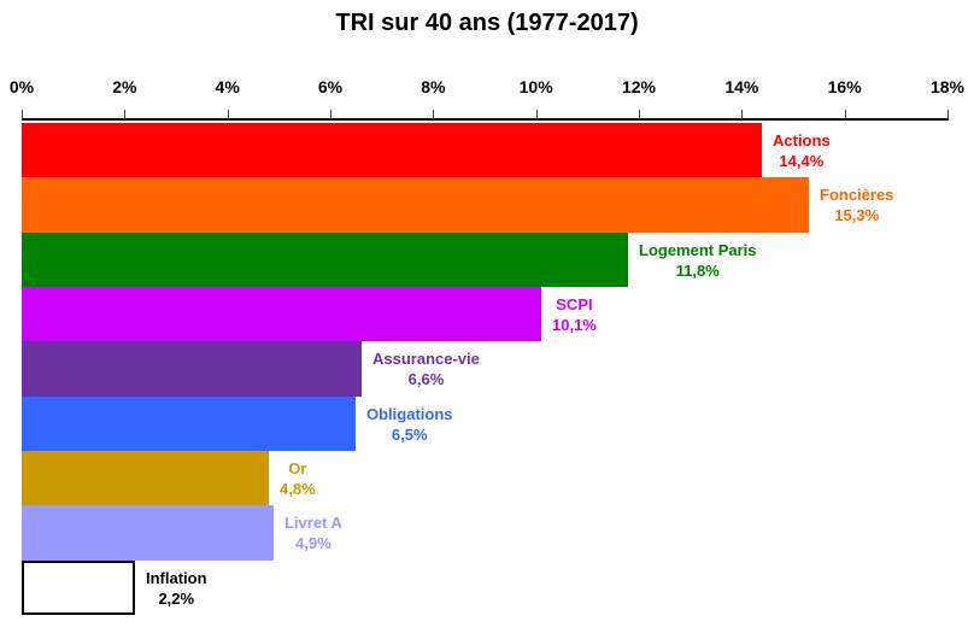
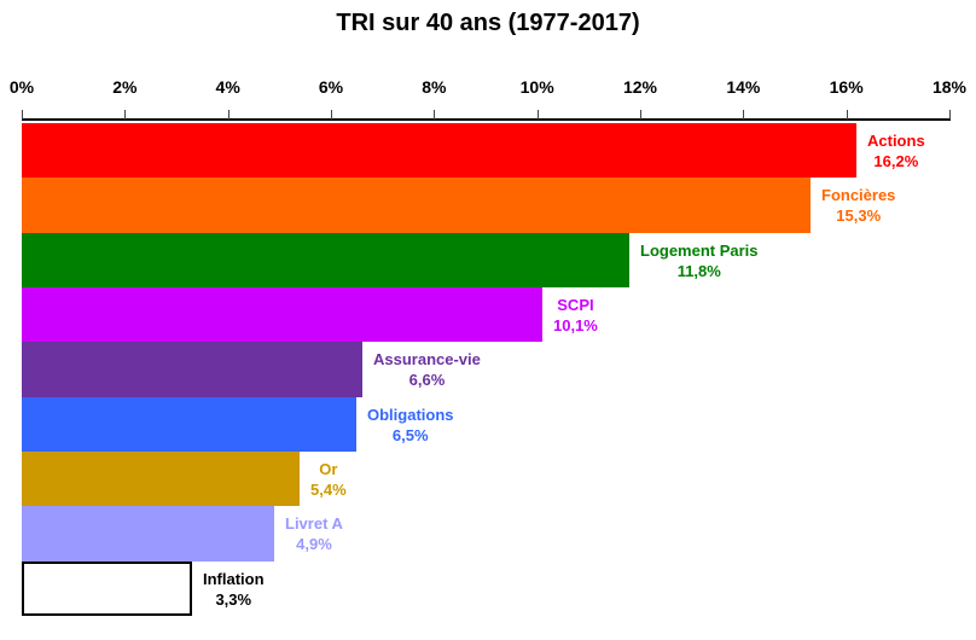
Actions: 14,4% -> 16,2%
Or: 4,8% -> 5,4%
Inflation: 2,2% -> 3,3%
